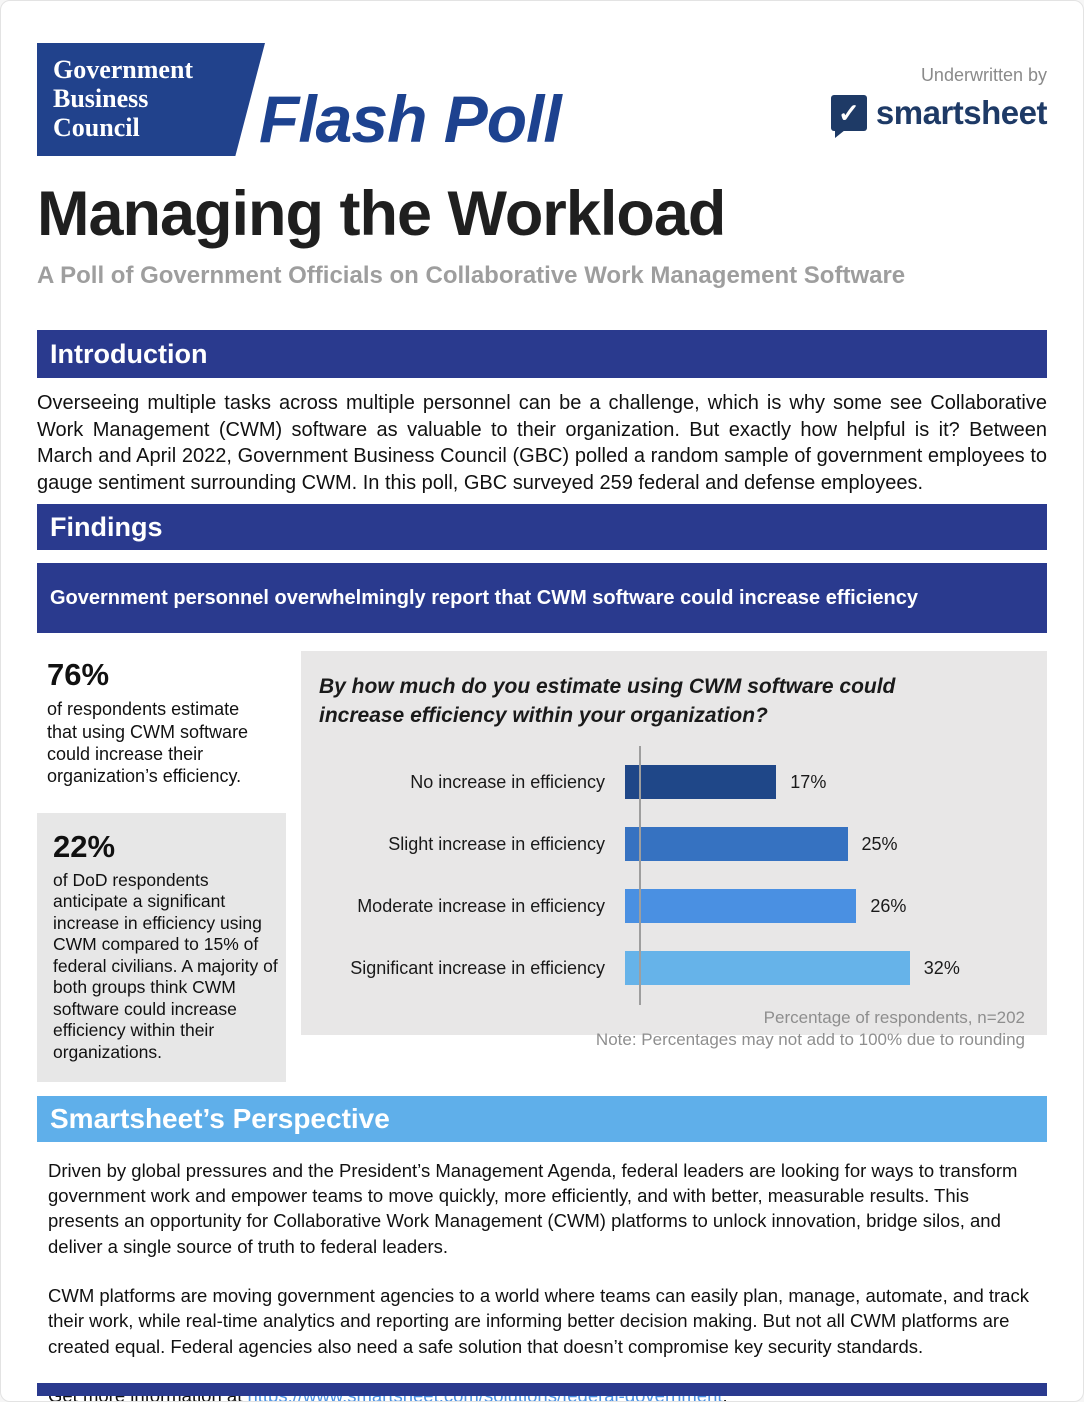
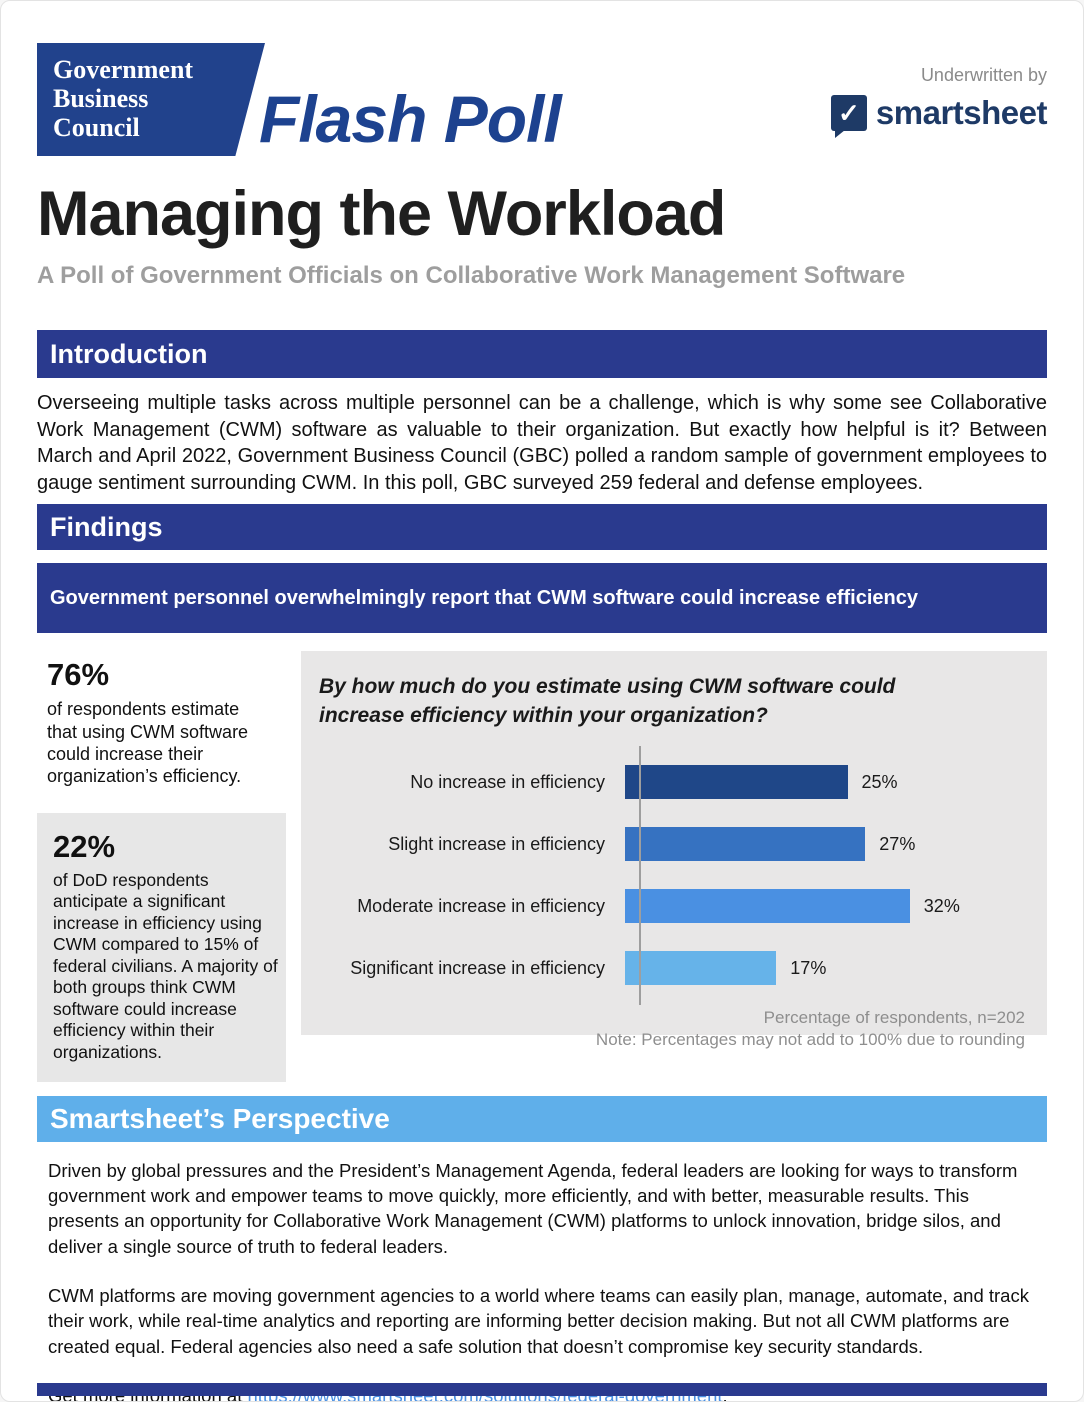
No increase in efficiency: 17% -> 25%
Slight increase in efficiency: 25% -> 27%
Moderate increase in efficiency: 26% -> 32%
Significant increase in efficiency: 32% -> 17%
